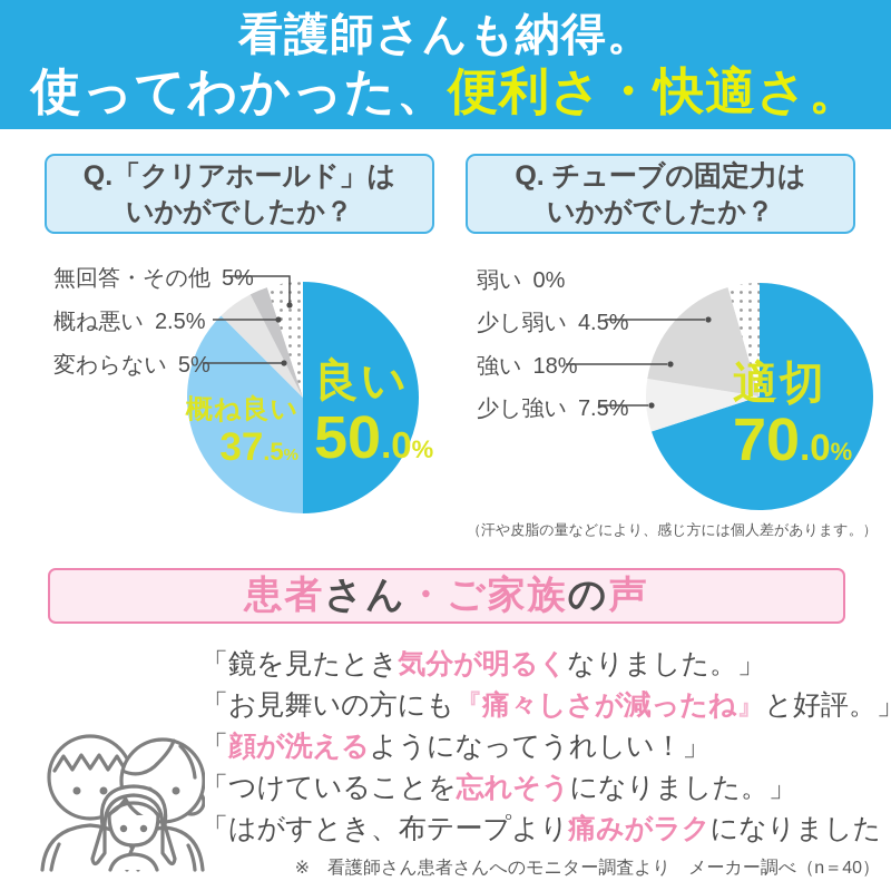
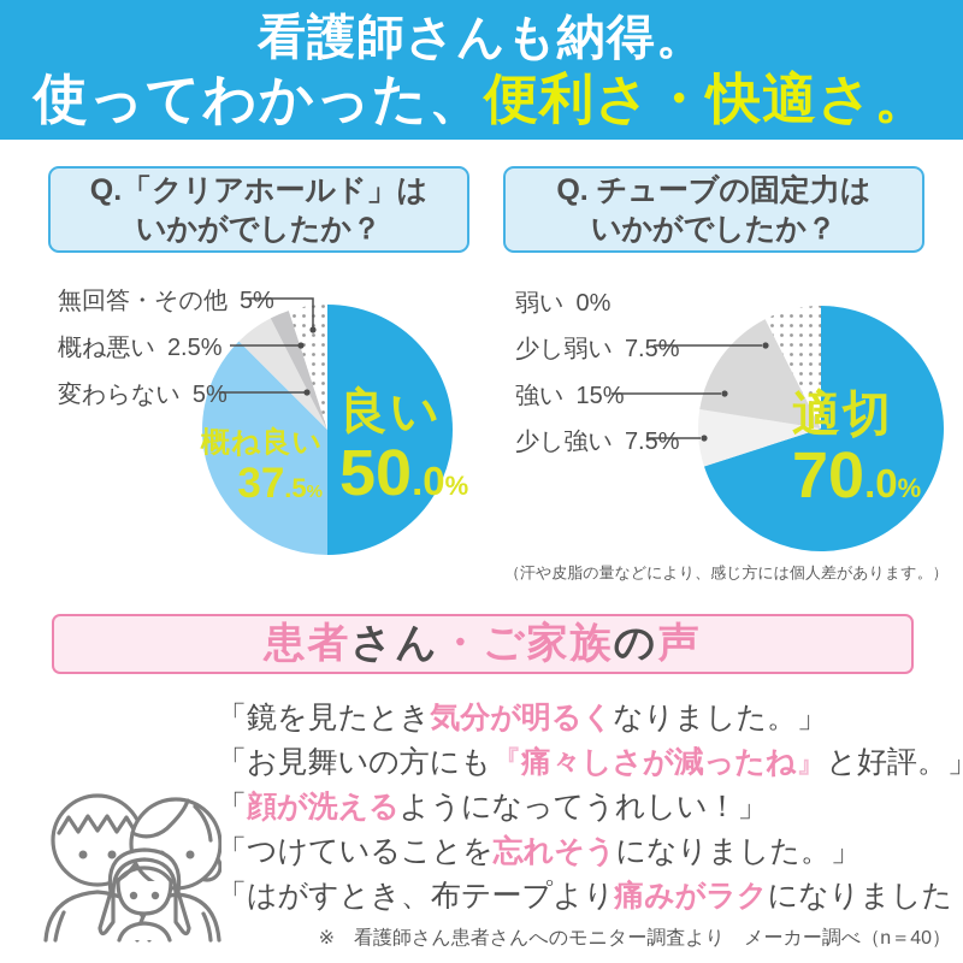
Q. チューブの固定力はいかがでしたか？/強い: 18% -> 15%
Q. チューブの固定力はいかがでしたか？/少し弱い: 4.5% -> 7.5%
